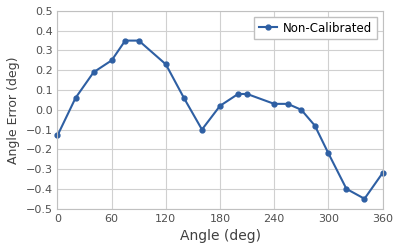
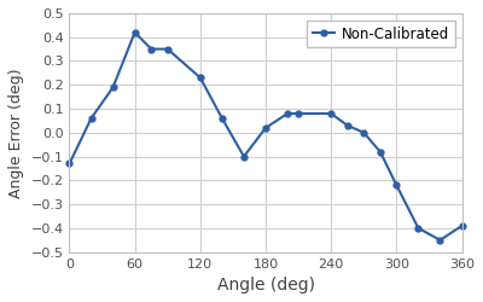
60: 0.25 -> 0.42
240: 0.03 -> 0.08
360: -0.32 -> -0.39
